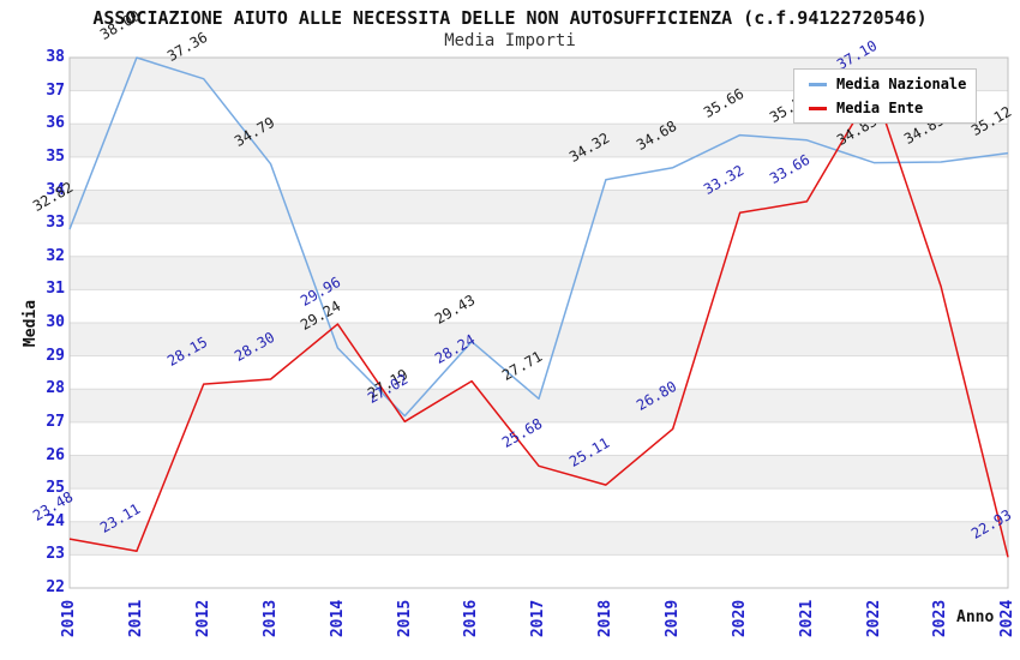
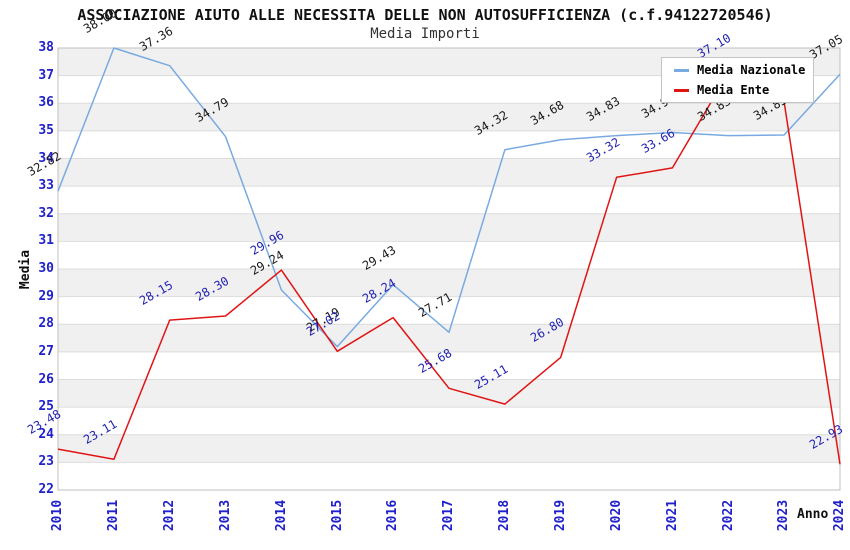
Media Nazionale/2020: 35.66 -> 34.83
Media Nazionale/2021: 35.51 -> 34.94
Media Ente/2023: 31.1 -> 36.0
Media Nazionale/2024: 35.12 -> 37.05
